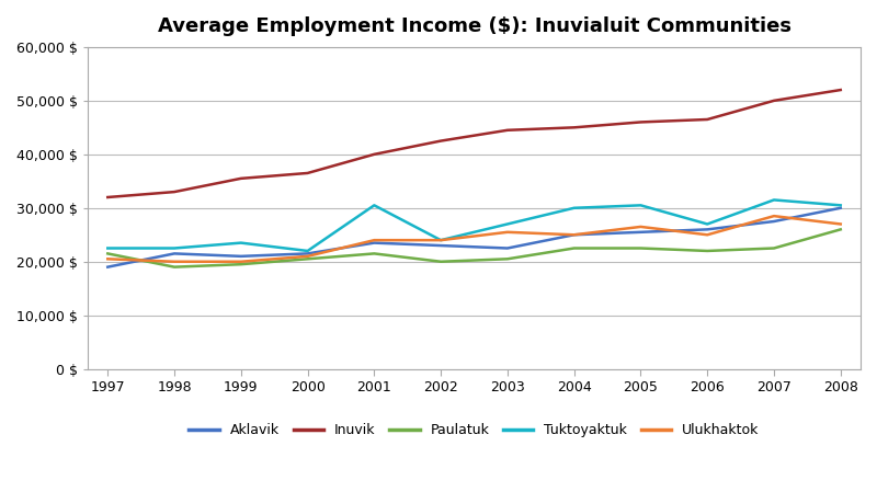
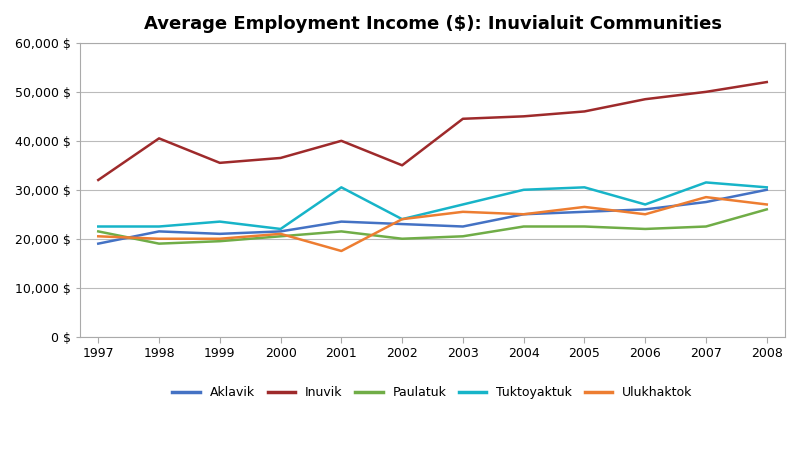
Inuvik/1998: 33,000 $ -> 40,500 $
Ulukhaktok/2001: 24,000 $ -> 17,500 $
Inuvik/2002: 42,500 $ -> 35,000 $
Inuvik/2006: 46,500 $ -> 48,500 $
